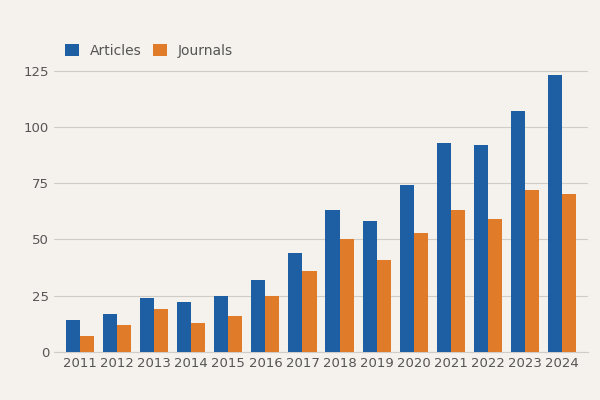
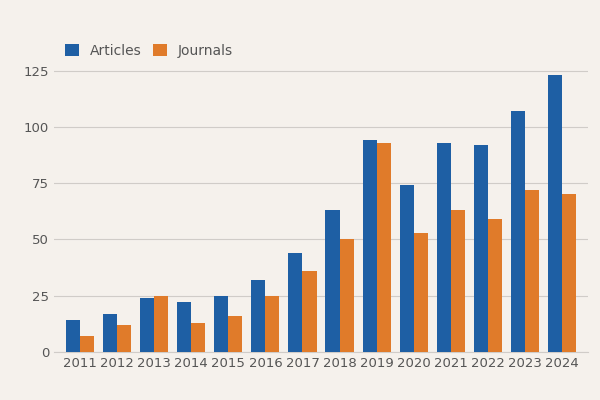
Journals/2013: 19 -> 25
Articles/2019: 58 -> 94
Journals/2019: 41 -> 93
